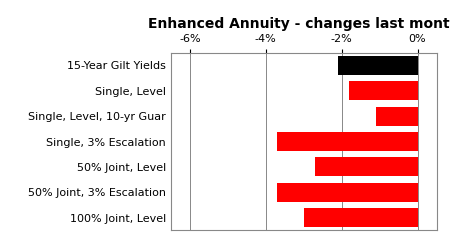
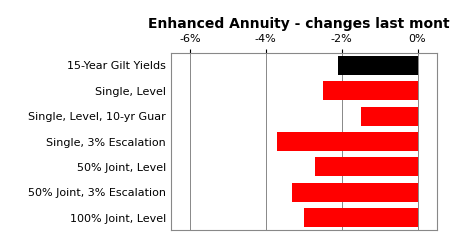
Single, Level: -1.8% -> -2.5%
Single, Level, 10-yr Guar: -1.1% -> -1.5%
50% Joint, 3% Escalation: -3.7% -> -3.3%
